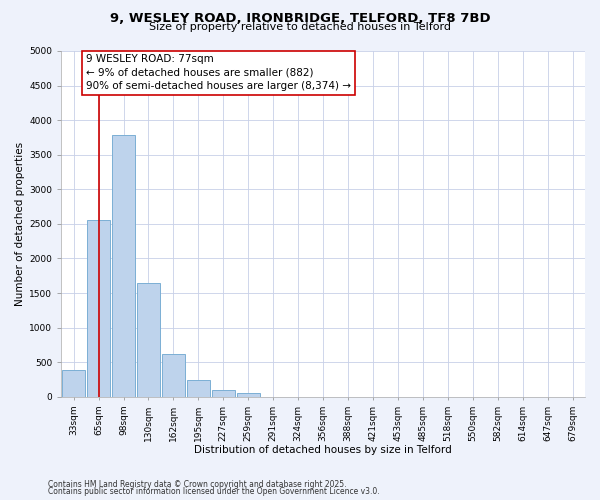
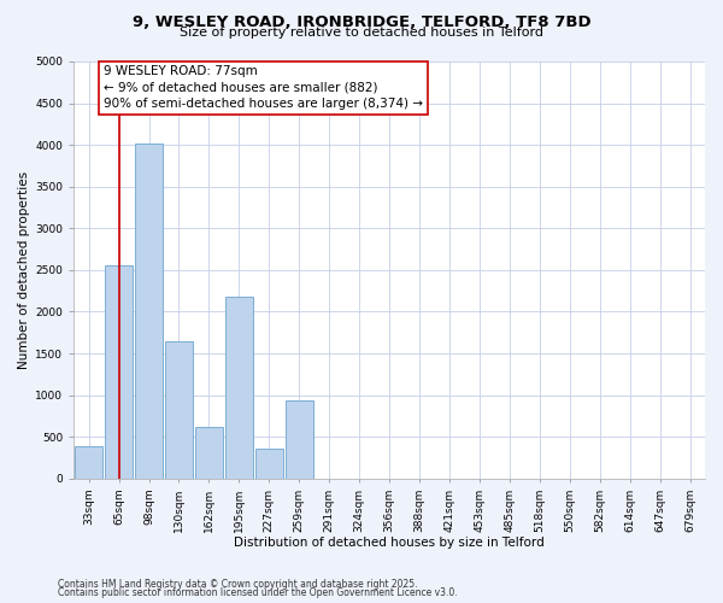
98sqm: 3780 -> 4020
195sqm: 250 -> 2180
227sqm: 100 -> 360
259sqm: 50 -> 940
